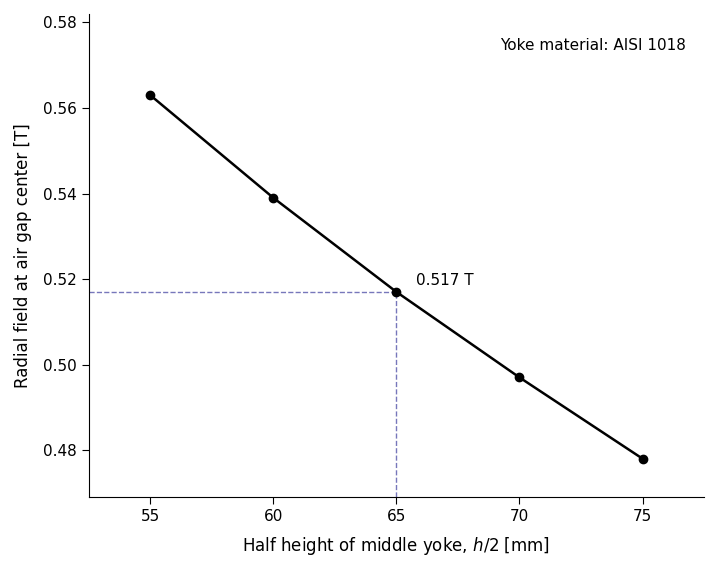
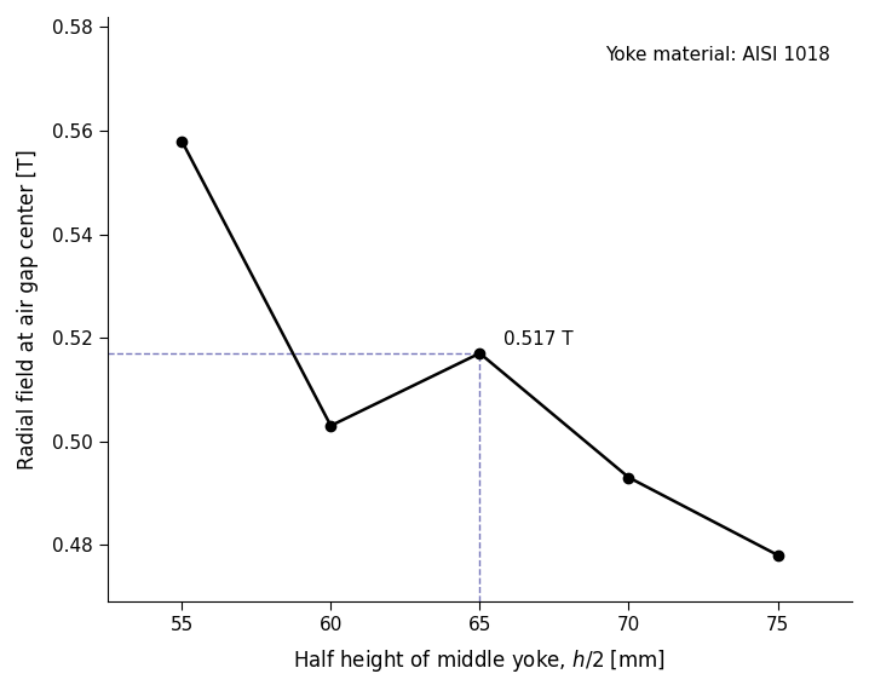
55: 0.563 -> 0.558
60: 0.539 -> 0.503
70: 0.497 -> 0.493
